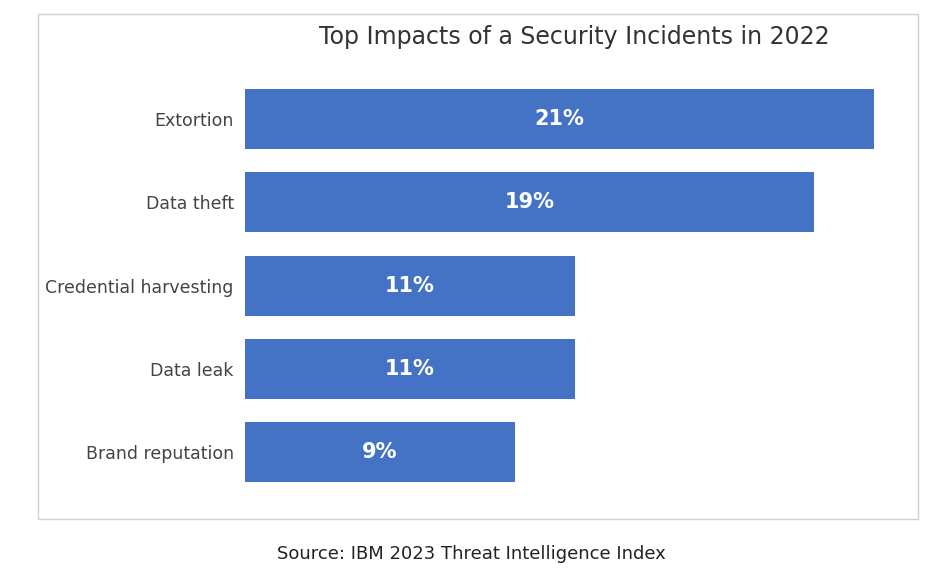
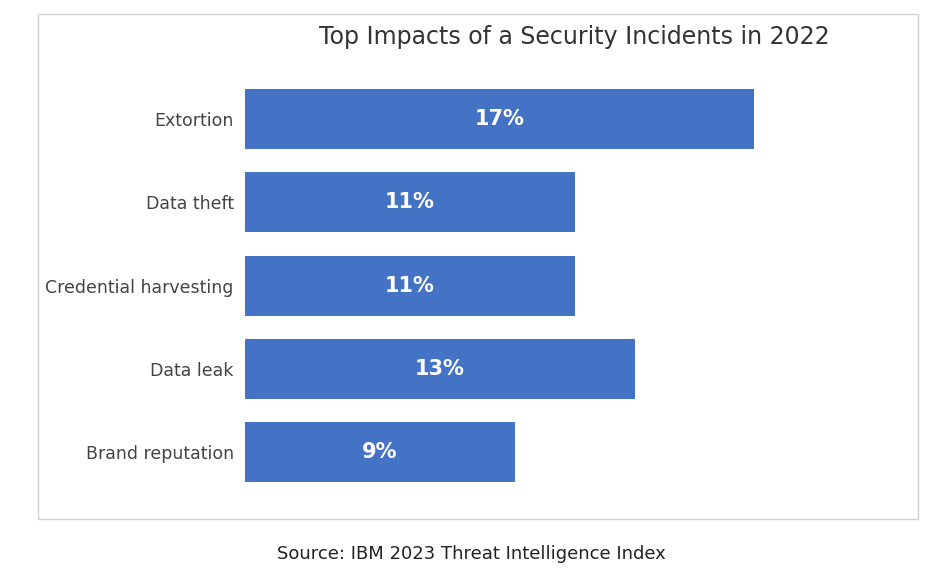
Extortion: 21% -> 17%
Data theft: 19% -> 11%
Data leak: 11% -> 13%
